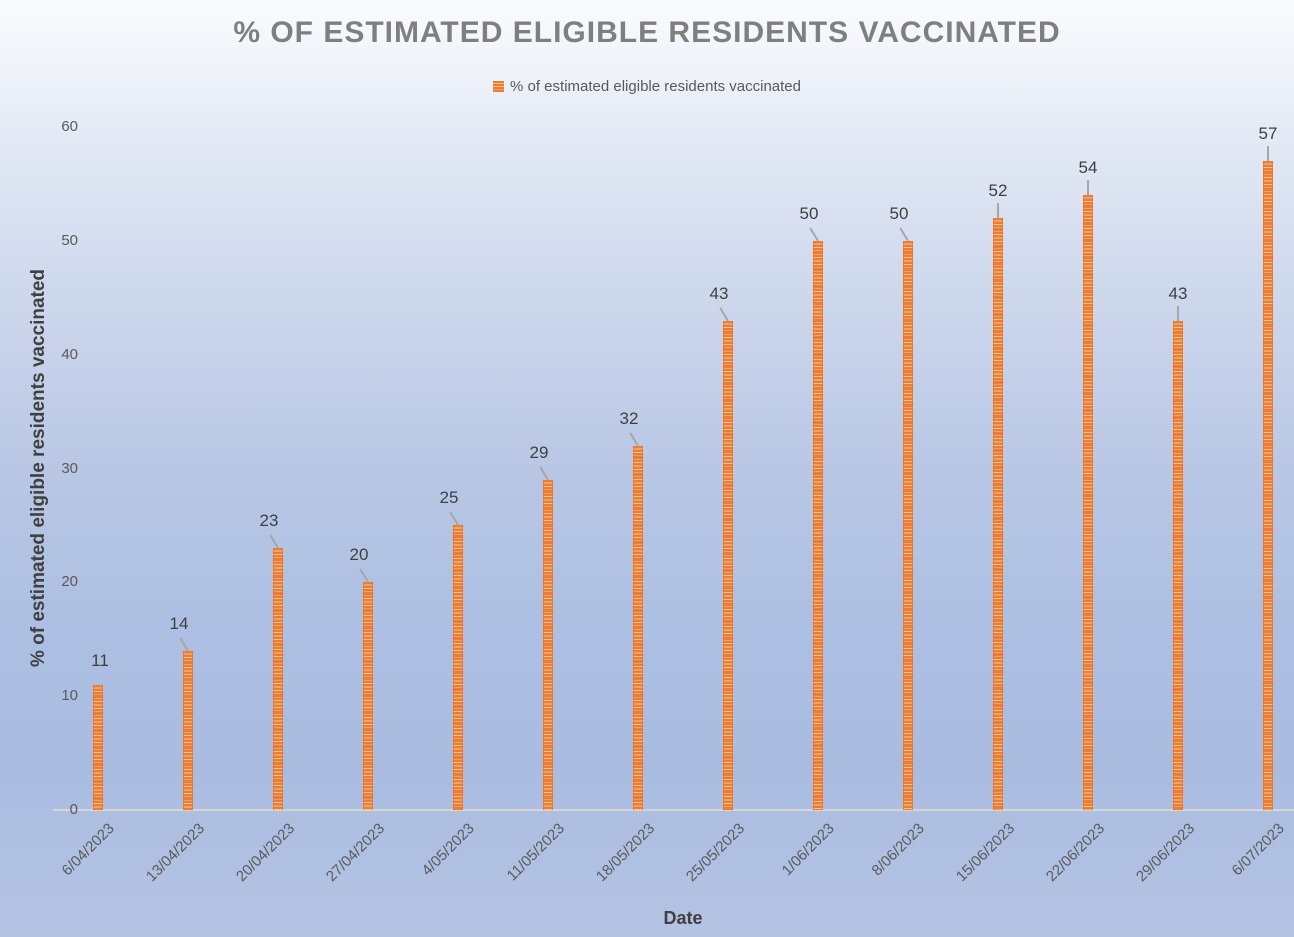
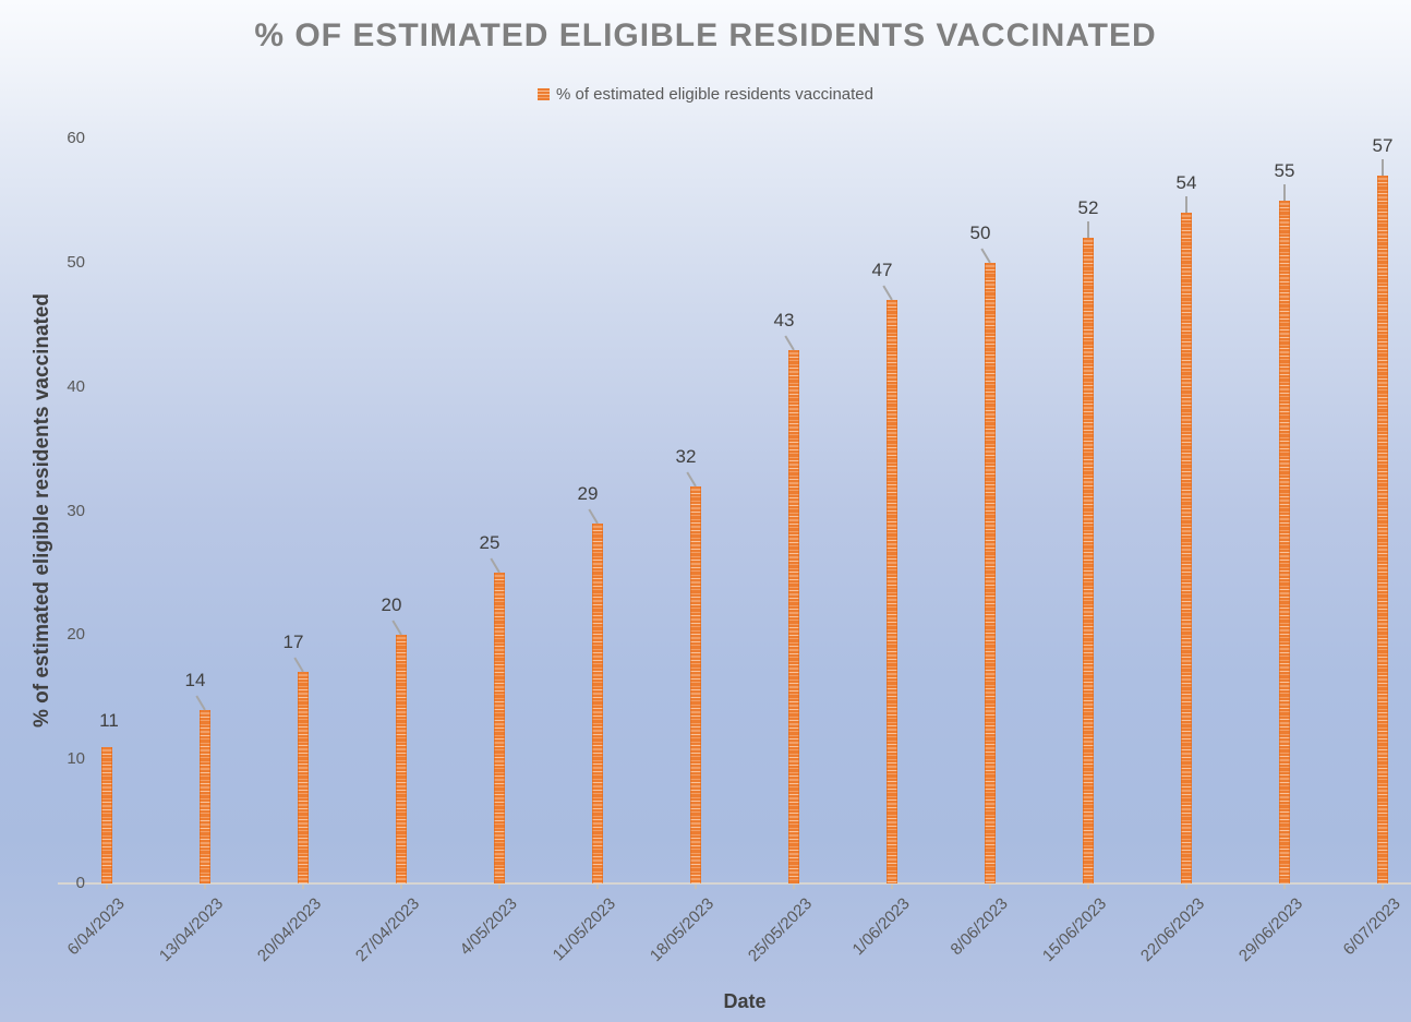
20/04/2023: 23 -> 17
1/06/2023: 50 -> 47
29/06/2023: 43 -> 55
